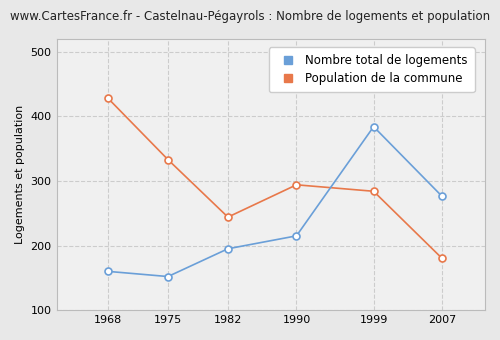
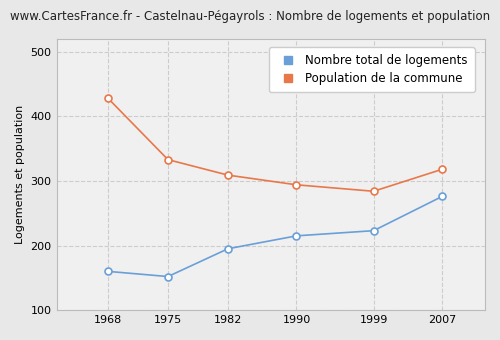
Population de la commune/1982: 244 -> 309
Nombre total de logements/1999: 384 -> 223
Population de la commune/2007: 180 -> 318
